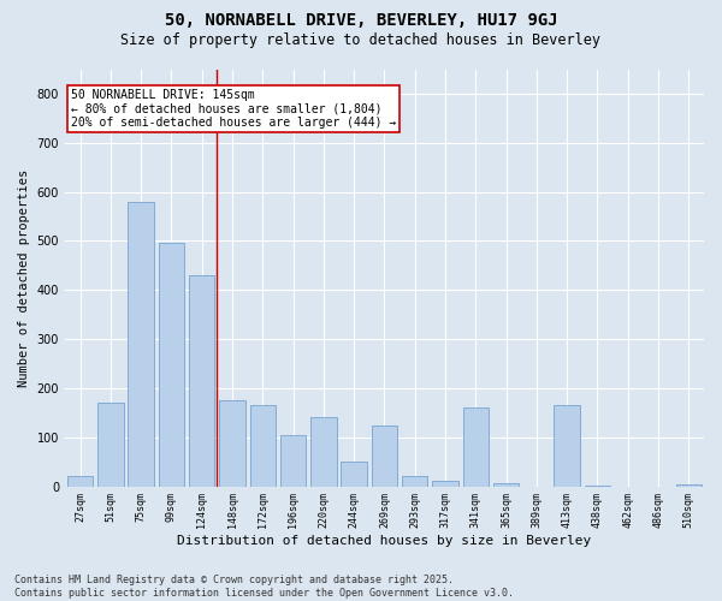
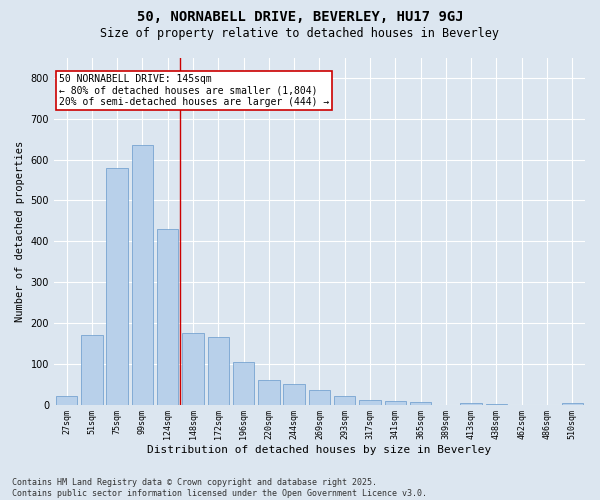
99sqm: 495 -> 635
220sqm: 140 -> 60
269sqm: 125 -> 35
341sqm: 160 -> 10
413sqm: 165 -> 5
